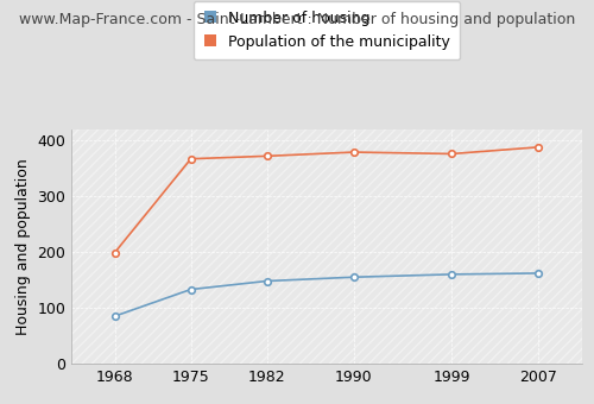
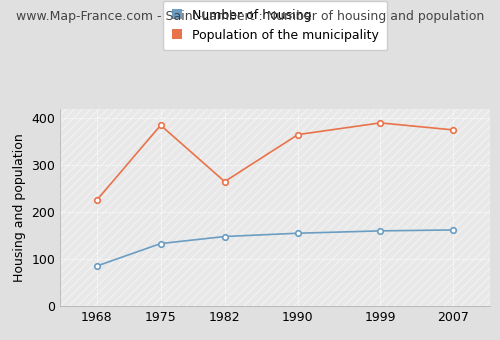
Population of the municipality/1968: 199 -> 225
Population of the municipality/1975: 367 -> 385
Population of the municipality/1982: 372 -> 265
Population of the municipality/1990: 379 -> 365
Population of the municipality/1999: 376 -> 390
Population of the municipality/2007: 388 -> 375
